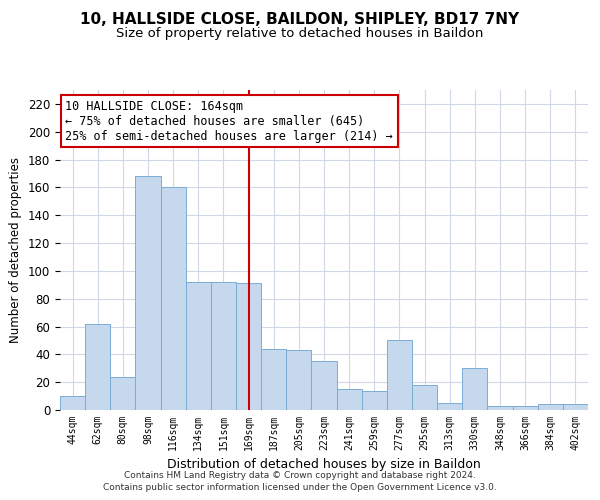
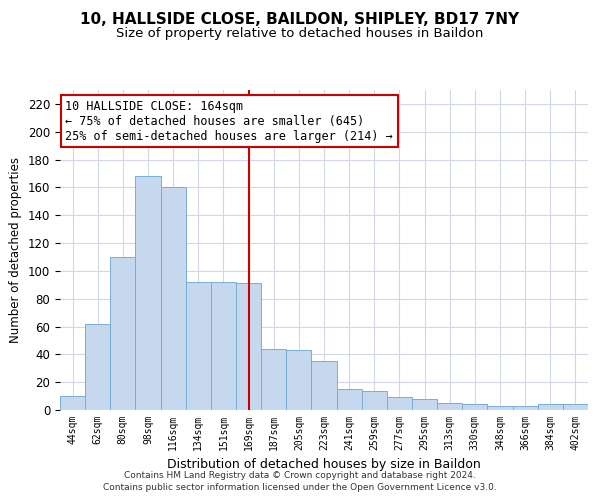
80sqm: 24 -> 110
277sqm: 50 -> 9
295sqm: 18 -> 8
330sqm: 30 -> 4
